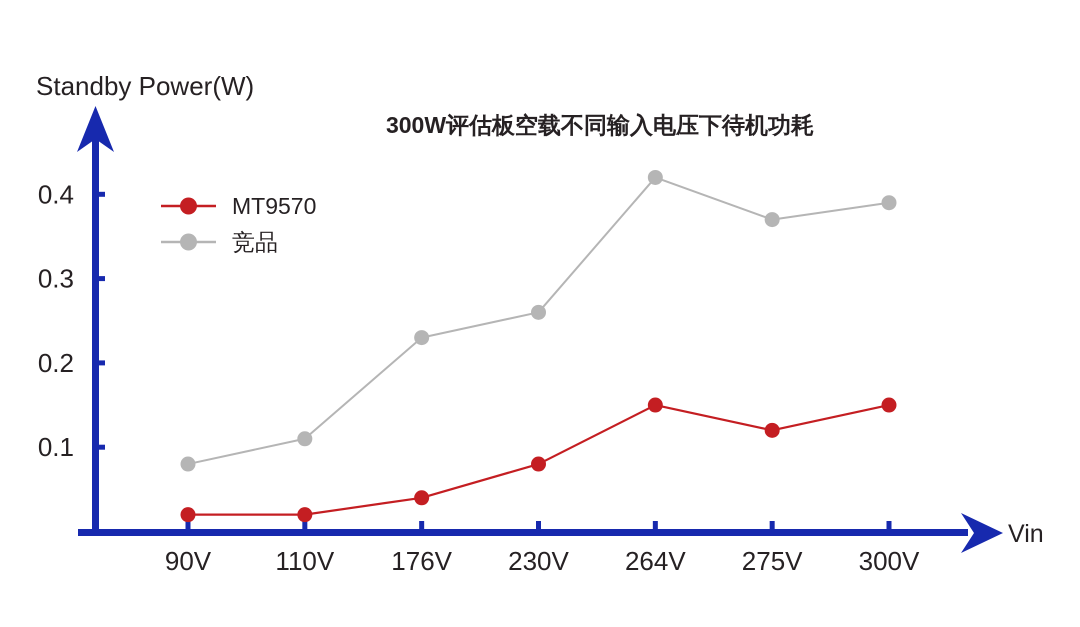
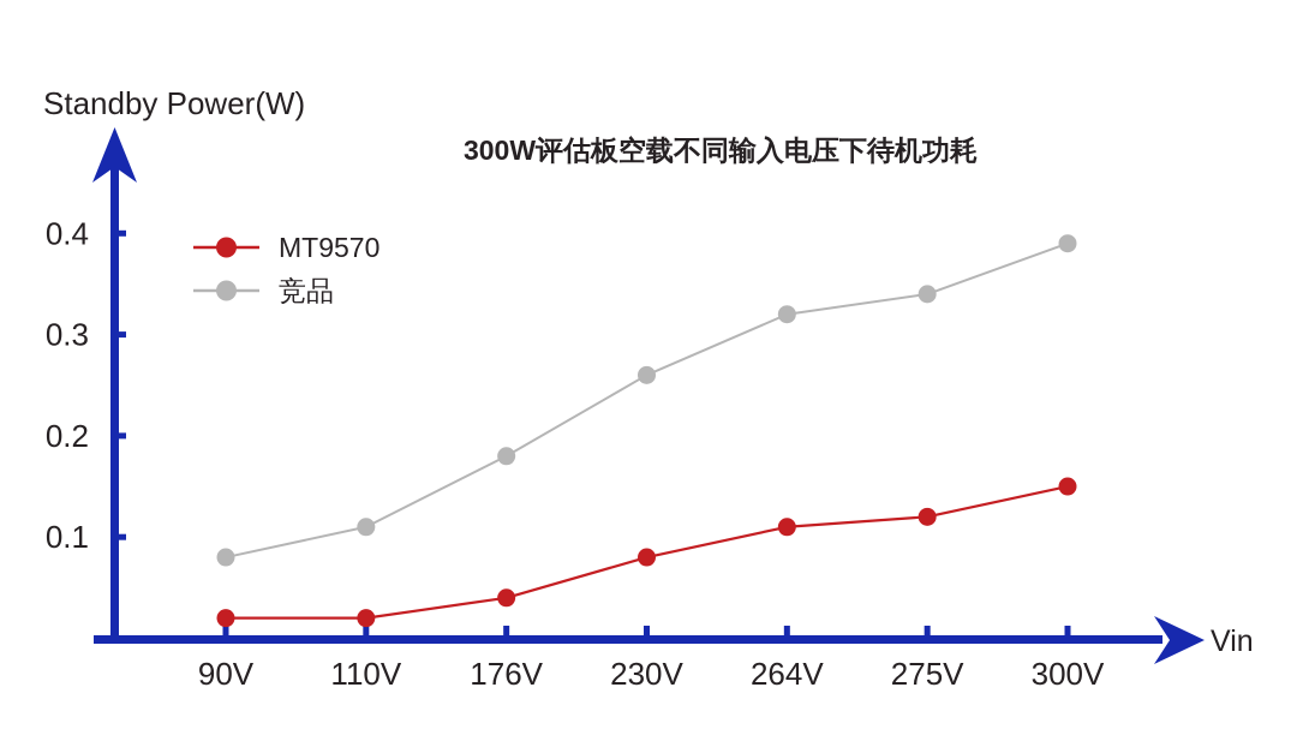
竞品/176V: 0.23 -> 0.18
MT9570/264V: 0.15 -> 0.11
竞品/264V: 0.42 -> 0.32
竞品/275V: 0.37 -> 0.34
